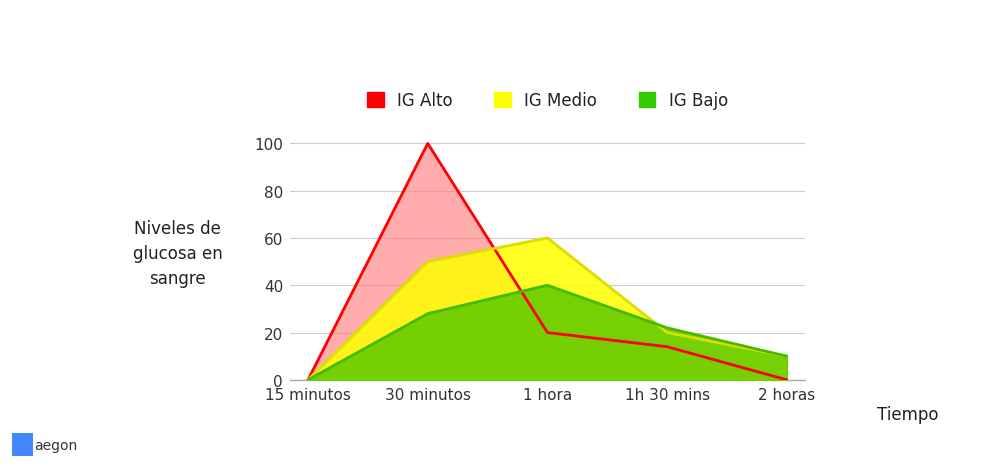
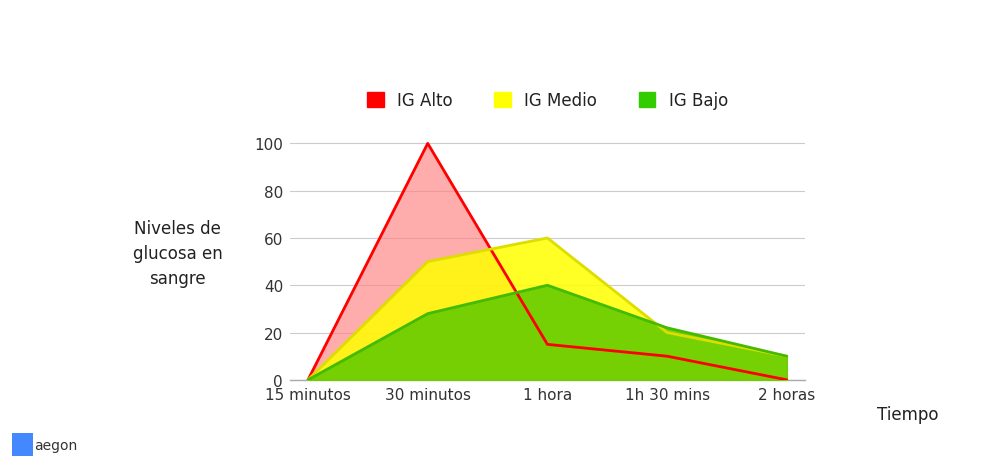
IG Alto/1 hora: 20 -> 15
IG Alto/1h 30 mins: 14 -> 10
